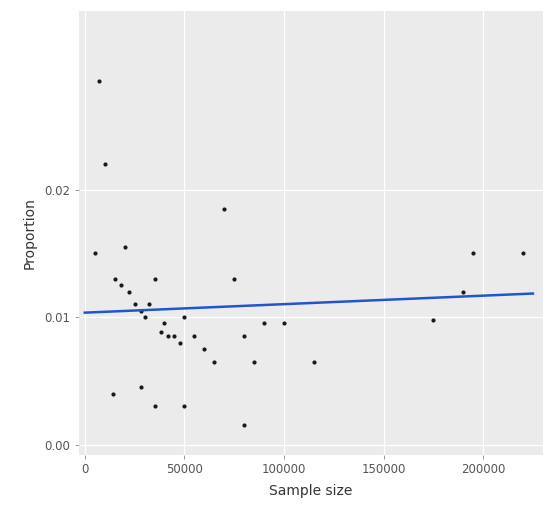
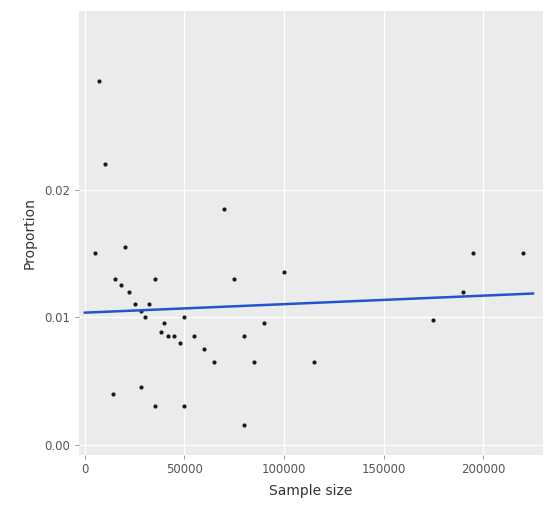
100000: 0.0095 -> 0.0135
